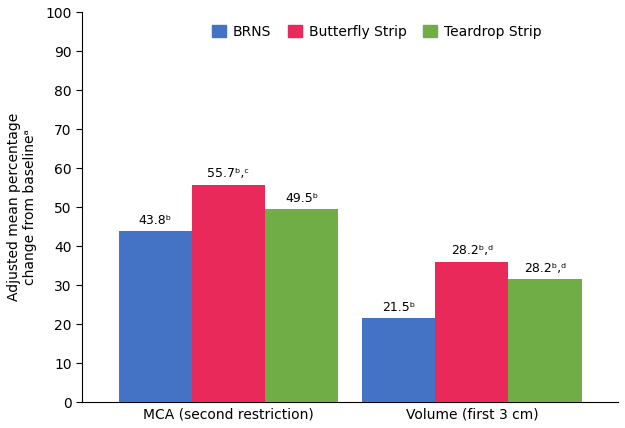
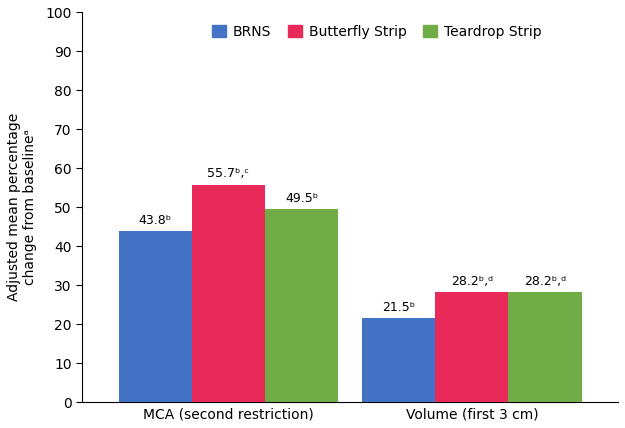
Butterfly Strip/Volume (first 3 cm): 36.0 -> 28.2
Teardrop Strip/Volume (first 3 cm): 31.5 -> 28.2
